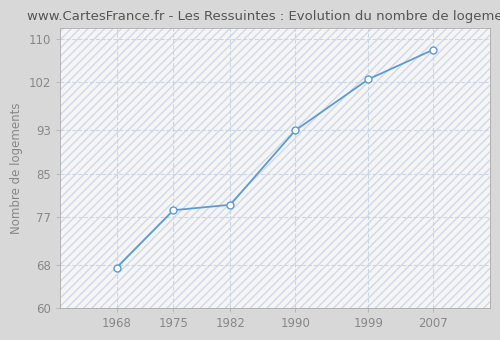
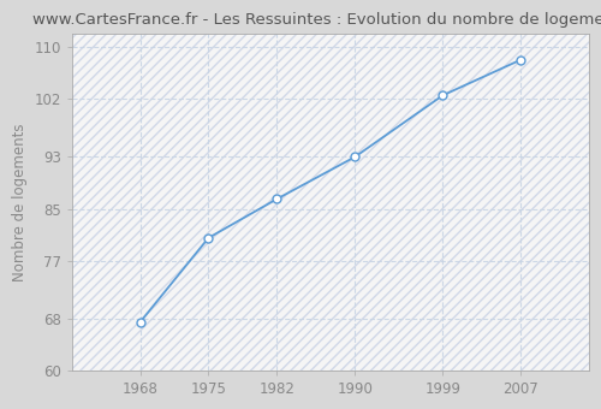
1975: 78.2 -> 80.5
1982: 79.2 -> 86.5
